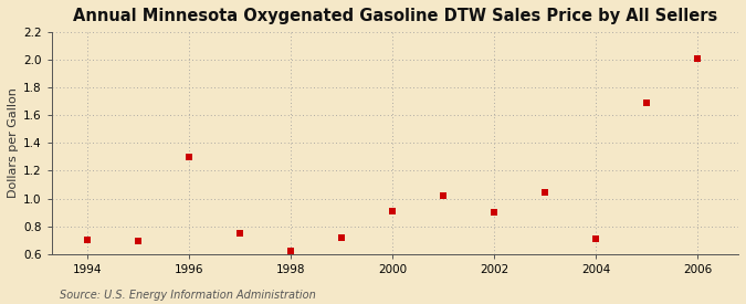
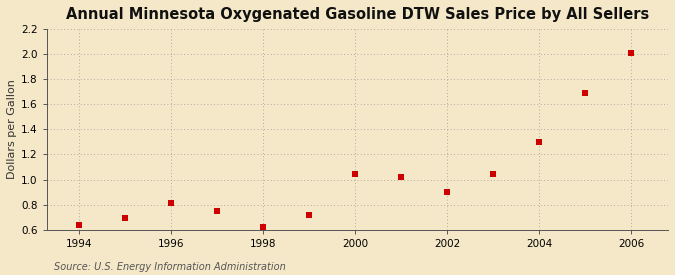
1994: 0.70 -> 0.64
1996: 1.30 -> 0.81
2000: 0.91 -> 1.04
2004: 0.71 -> 1.30
